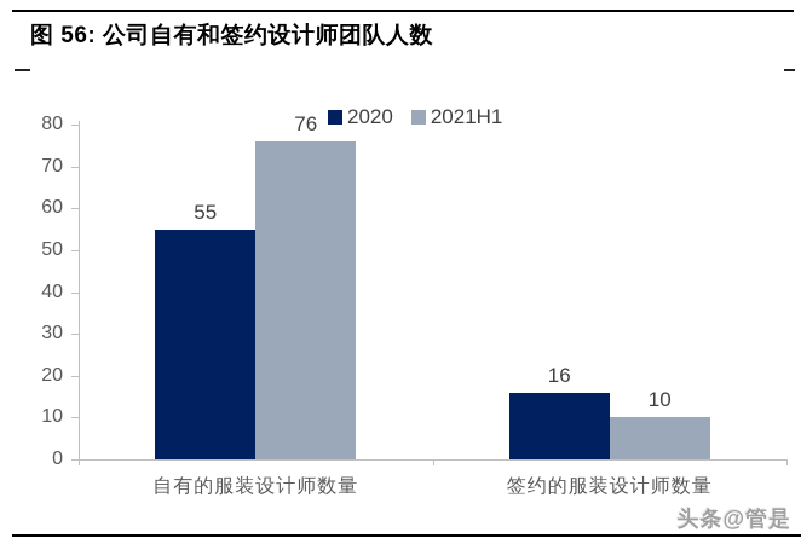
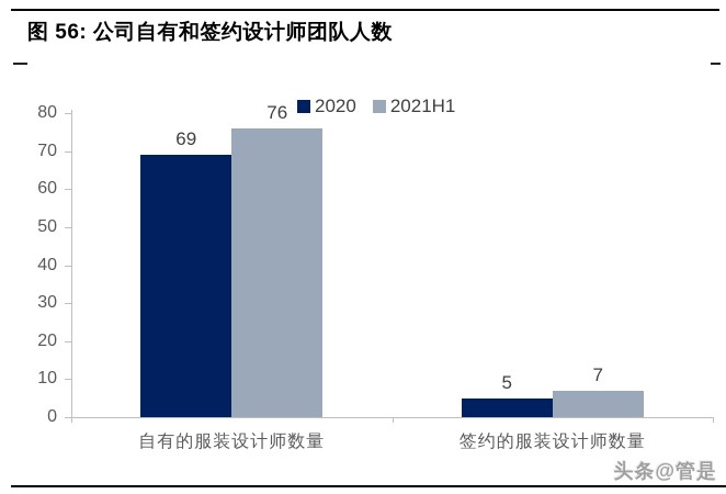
2020/自有的服装设计师数量: 55 -> 69
2020/签约的服装设计师数量: 16 -> 5
2021H1/签约的服装设计师数量: 10 -> 7
